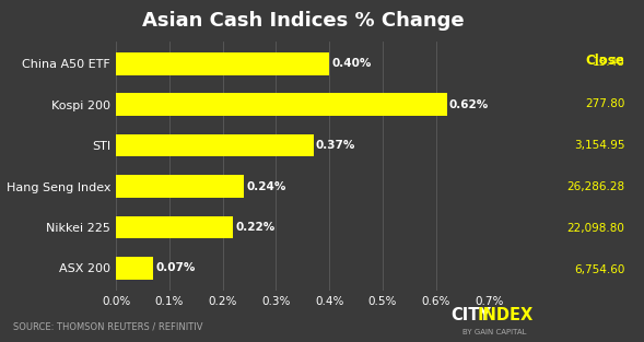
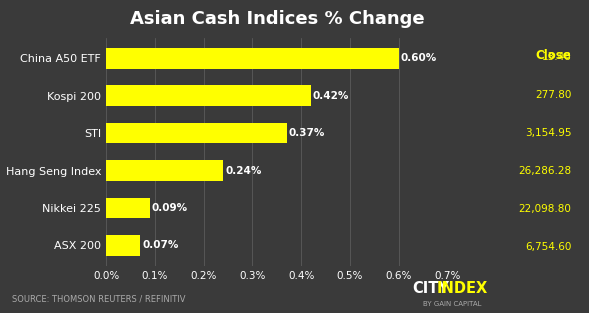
China A50 ETF: 0.40% -> 0.60%
Kospi 200: 0.62% -> 0.42%
Nikkei 225: 0.22% -> 0.09%
